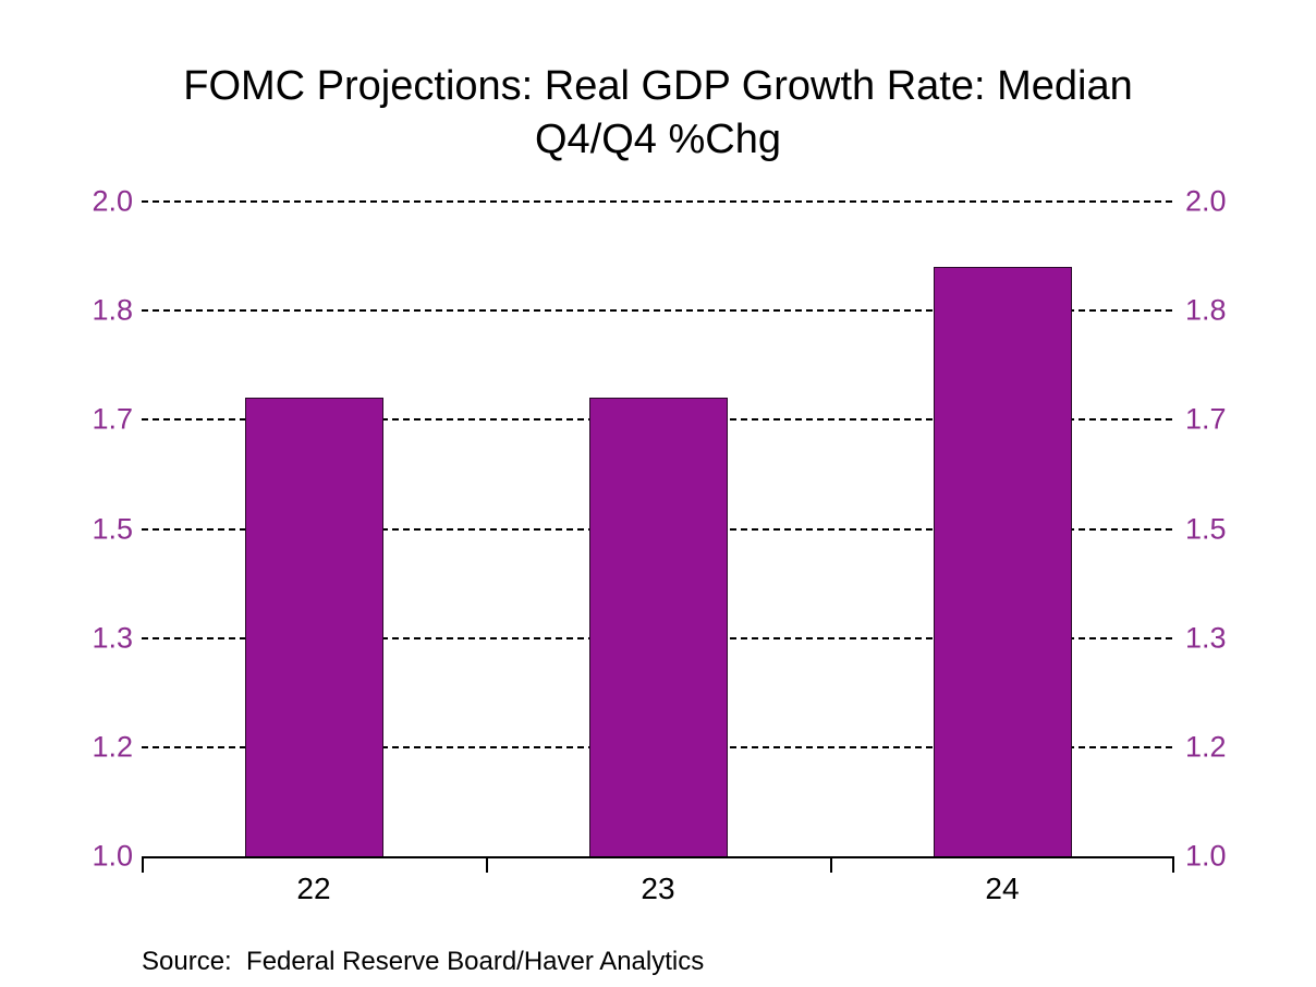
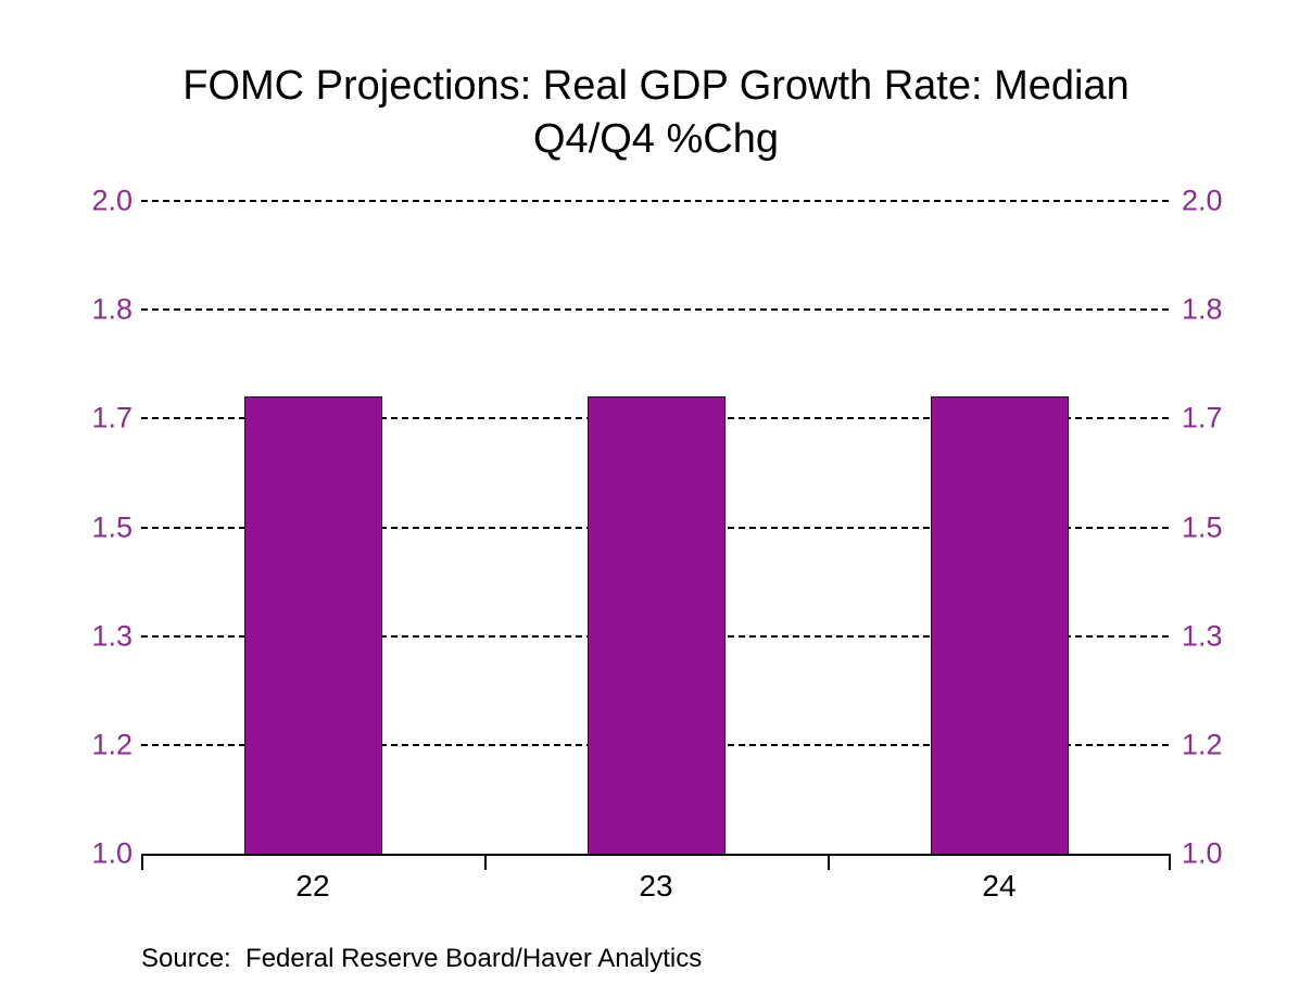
24: 1.9 -> 1.7
